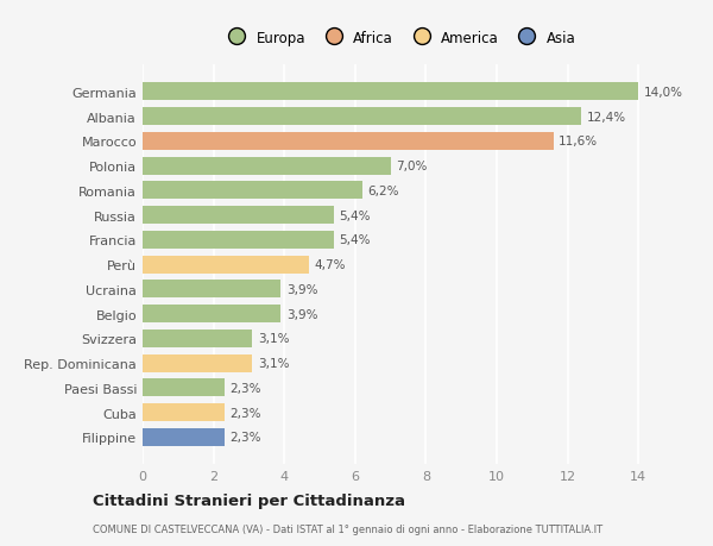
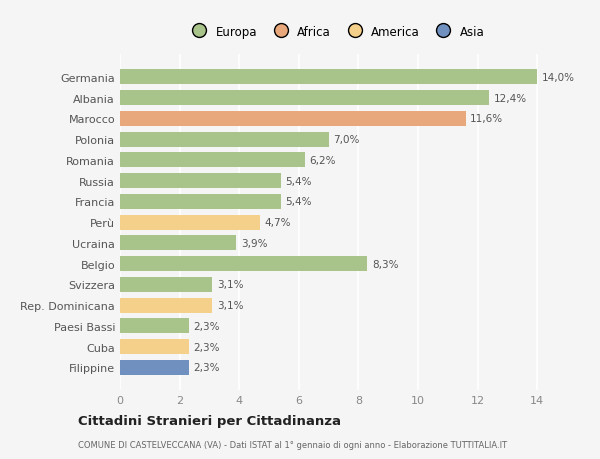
Belgio: 3,9% -> 8,3%
